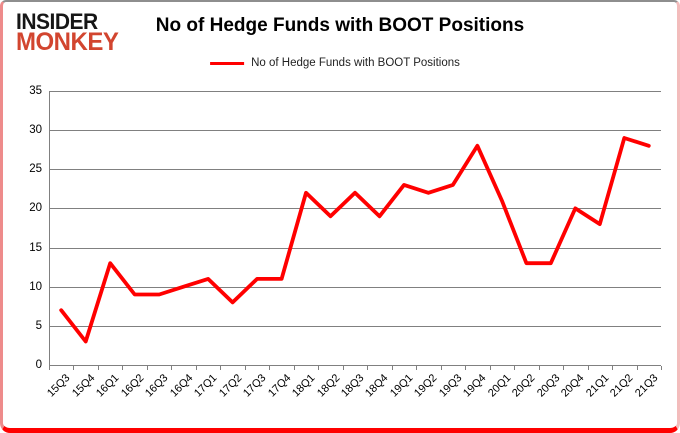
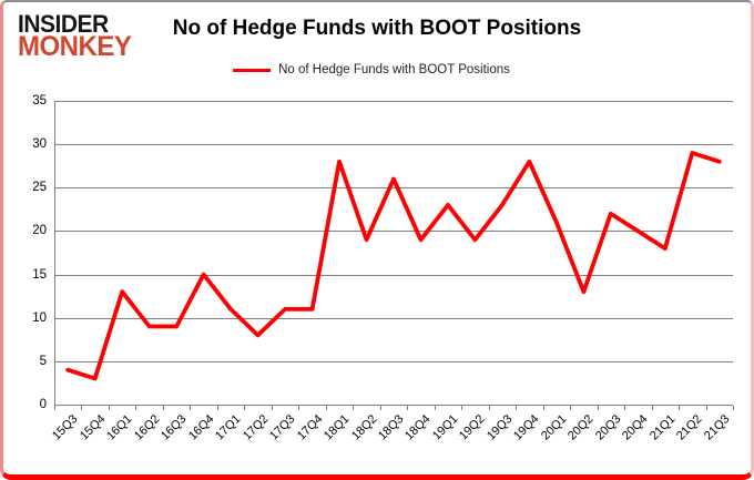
15Q3: 7 -> 4
16Q4: 10 -> 15
18Q1: 22 -> 28
18Q3: 22 -> 26
19Q2: 22 -> 19
20Q3: 13 -> 22
